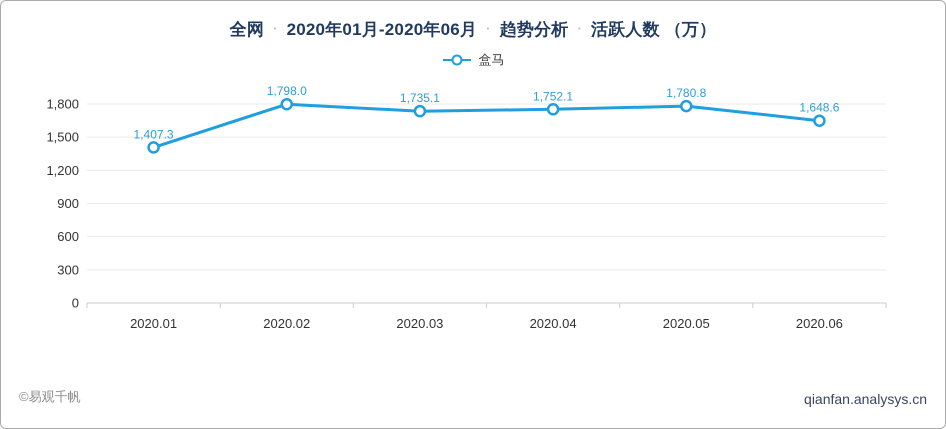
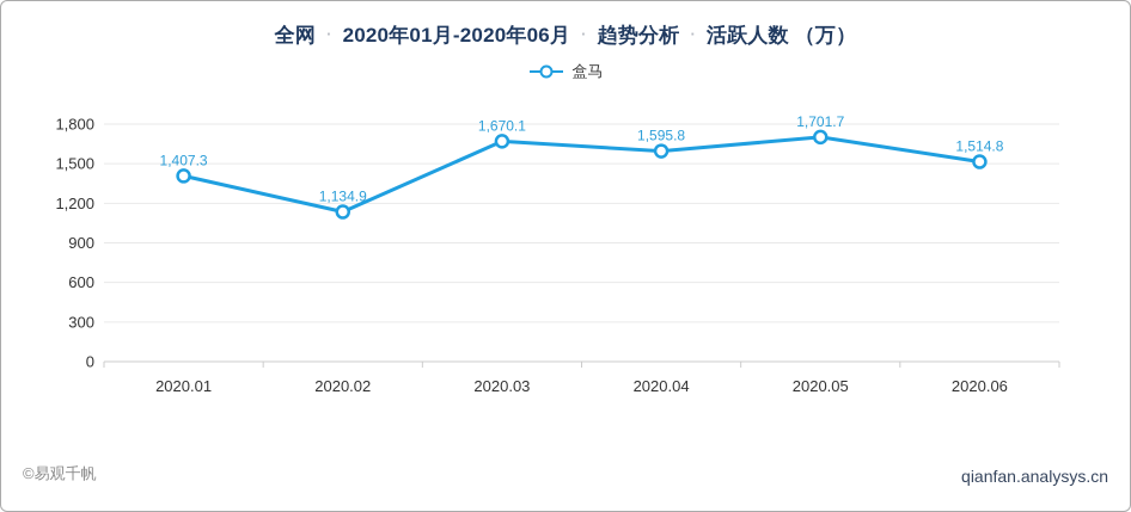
2020.02: 1,798.0 -> 1,134.9
2020.03: 1,735.1 -> 1,670.1
2020.04: 1,752.1 -> 1,595.8
2020.05: 1,780.8 -> 1,701.7
2020.06: 1,648.6 -> 1,514.8
